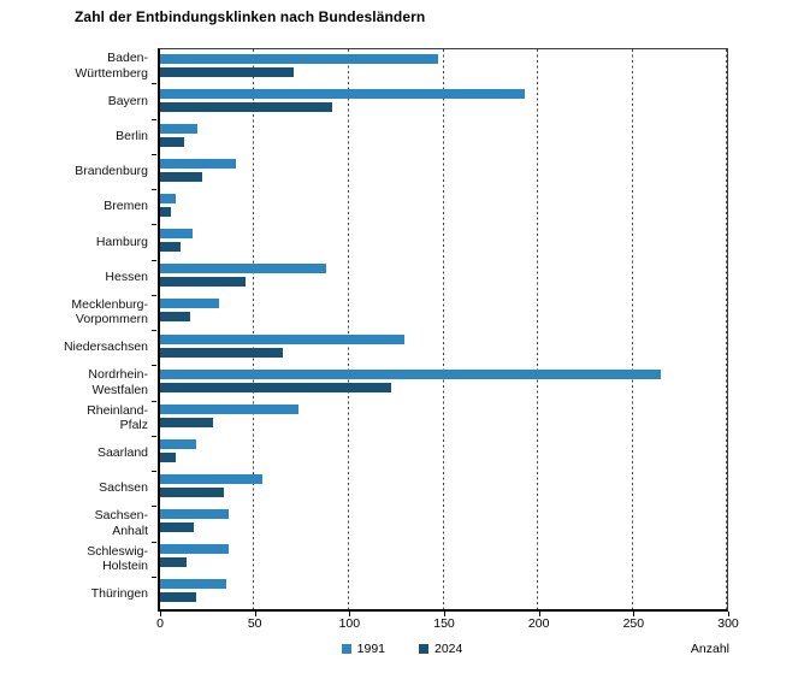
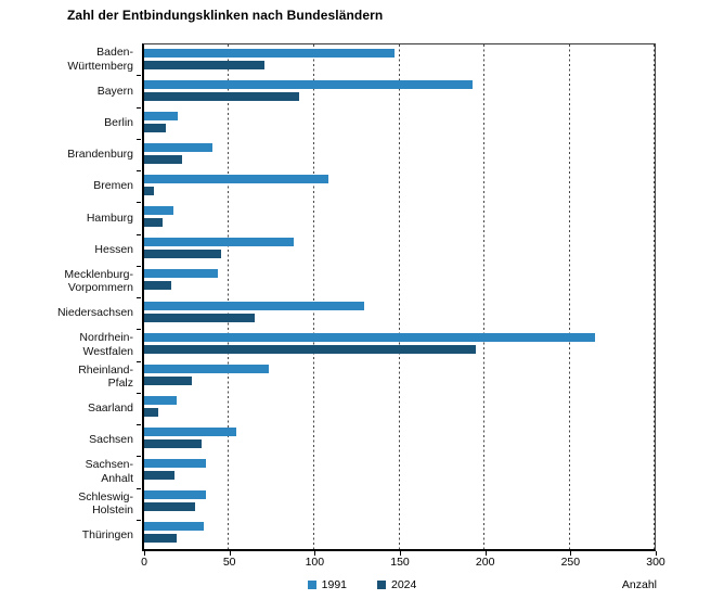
1991/Bremen: 8 -> 108
1991/Mecklenburg- Vorpommern: 31 -> 43
2024/Nordrhein- Westfalen: 122 -> 195
2024/Schleswig- Holstein: 14 -> 30
